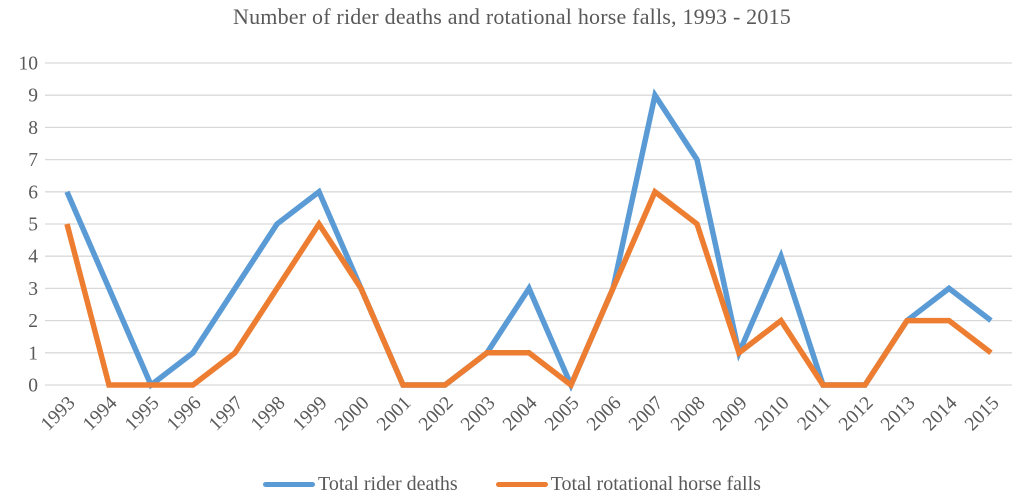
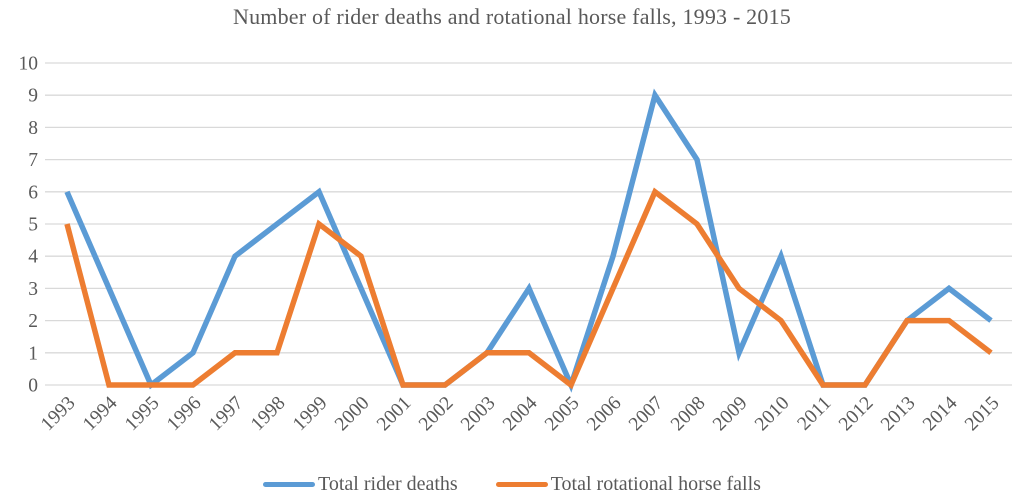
Total rider deaths/1997: 3 -> 4
Total rotational horse falls/1998: 3 -> 1
Total rotational horse falls/2000: 3 -> 4
Total rider deaths/2006: 3 -> 4
Total rotational horse falls/2009: 1 -> 3
